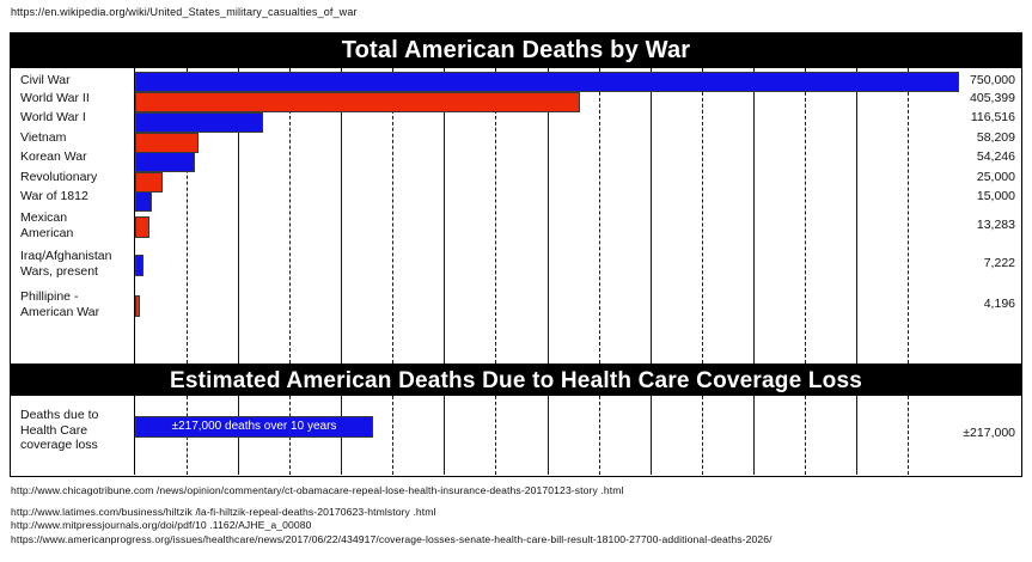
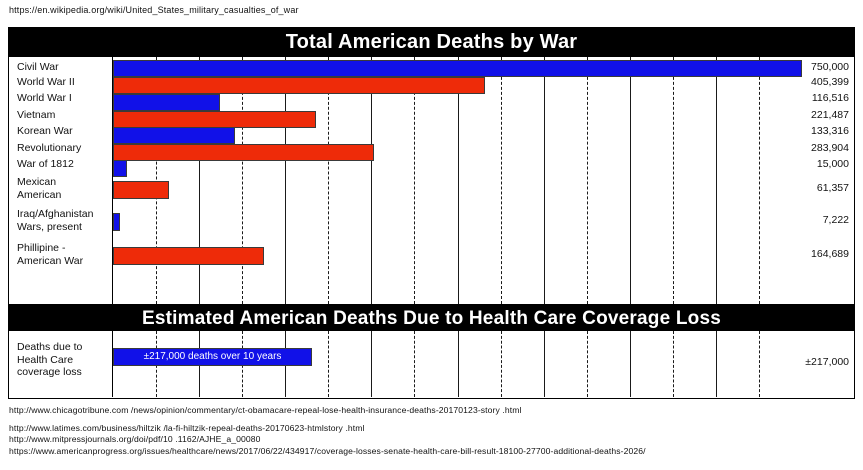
Total American Deaths by War/Vietnam: 58,209 -> 221,487
Total American Deaths by War/Korean War: 54,246 -> 133,316
Total American Deaths by War/Revolutionary: 25,000 -> 283,904
Total American Deaths by War/Mexican American: 13,283 -> 61,357
Total American Deaths by War/Phillipine - American War: 4,196 -> 164,689
